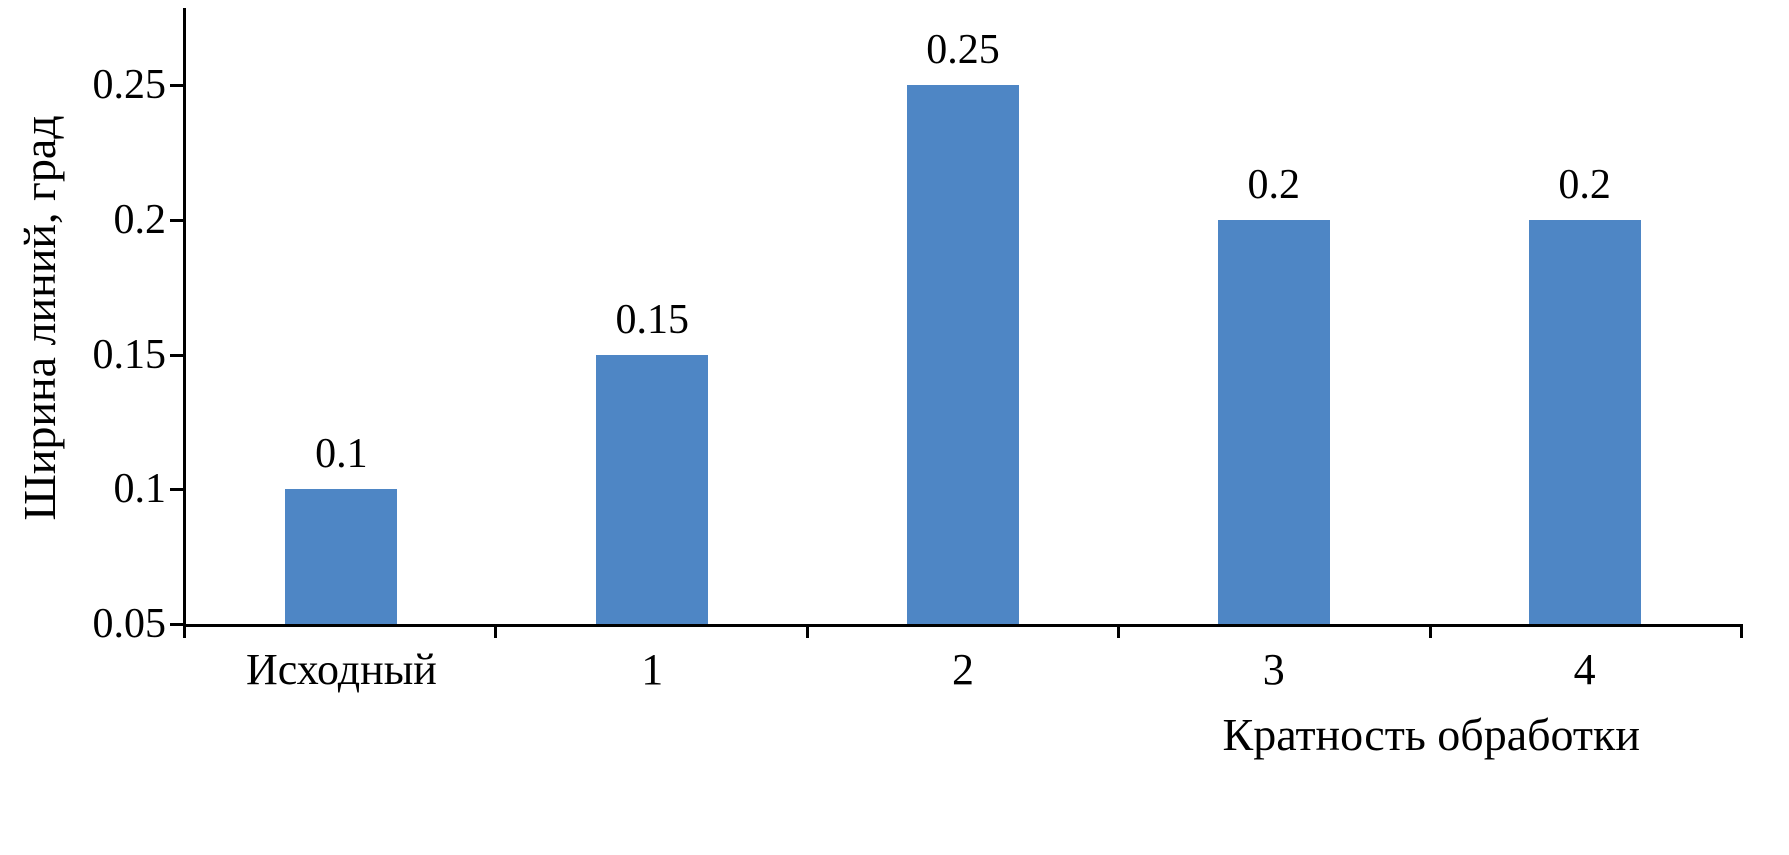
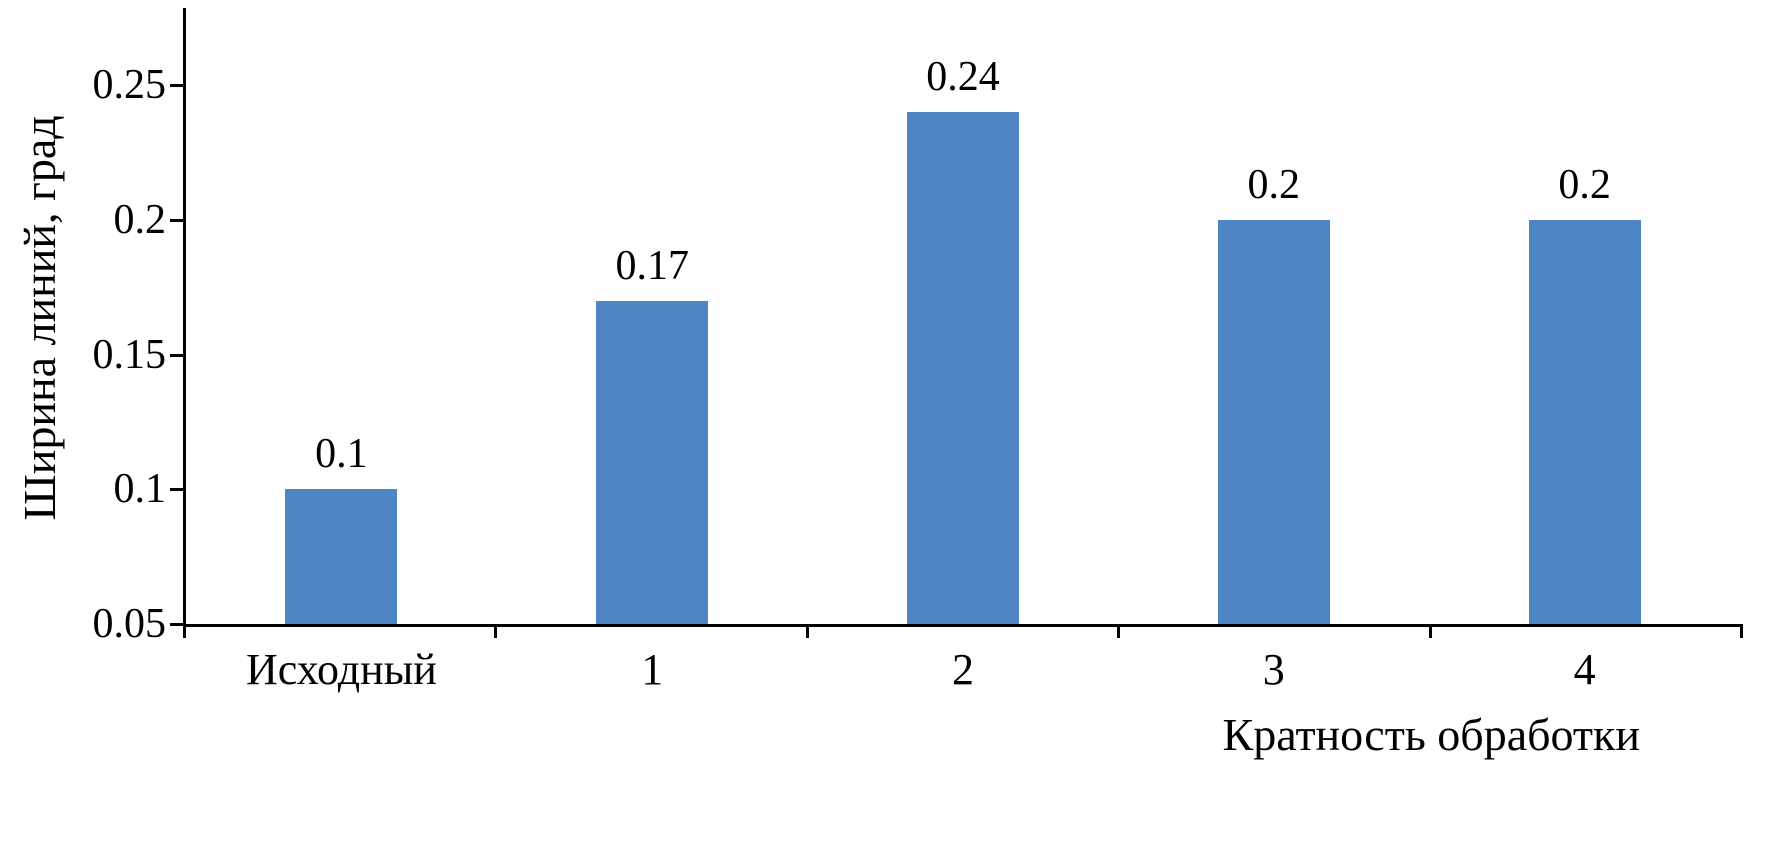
1: 0.15 -> 0.17
2: 0.25 -> 0.24
